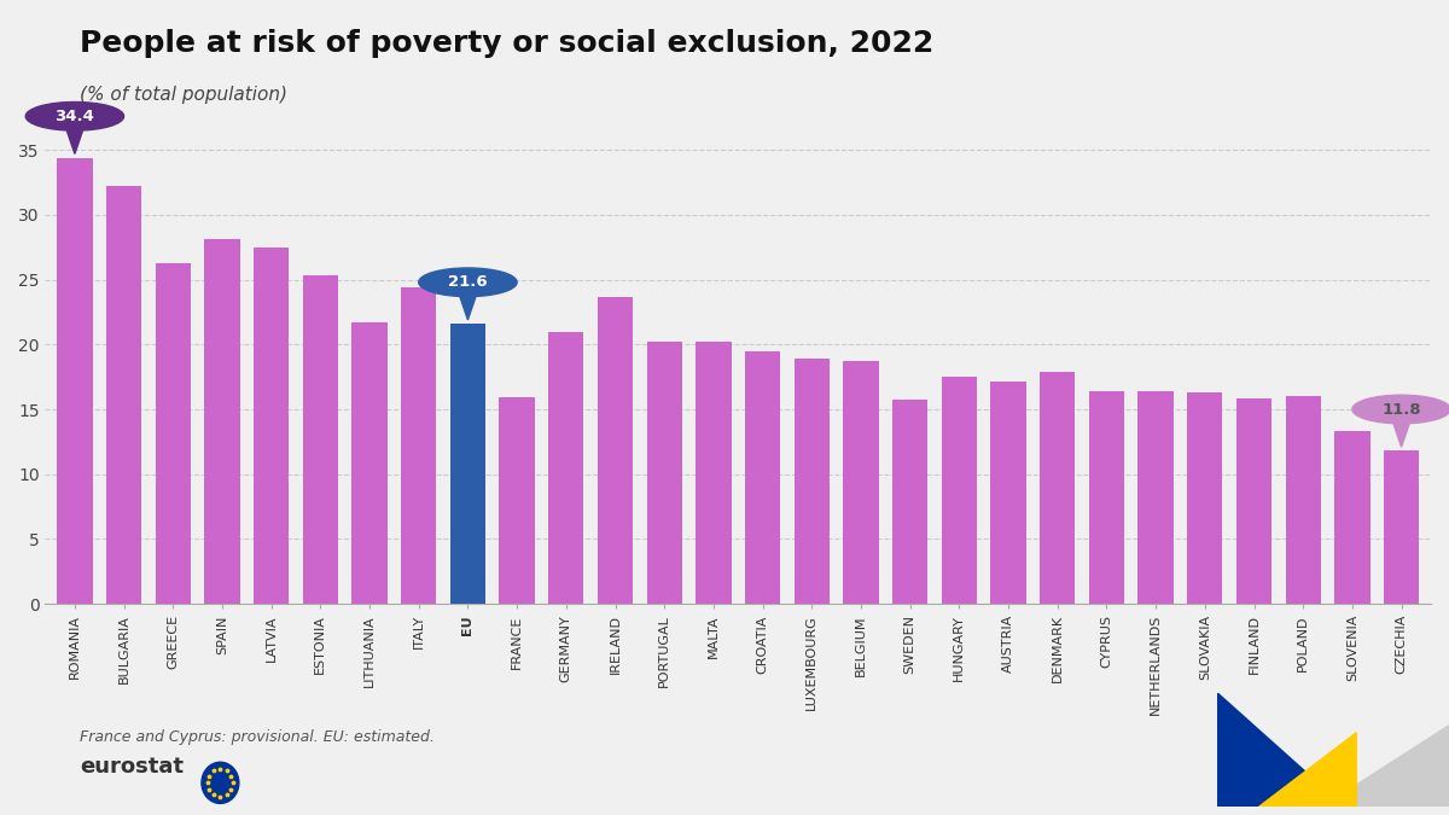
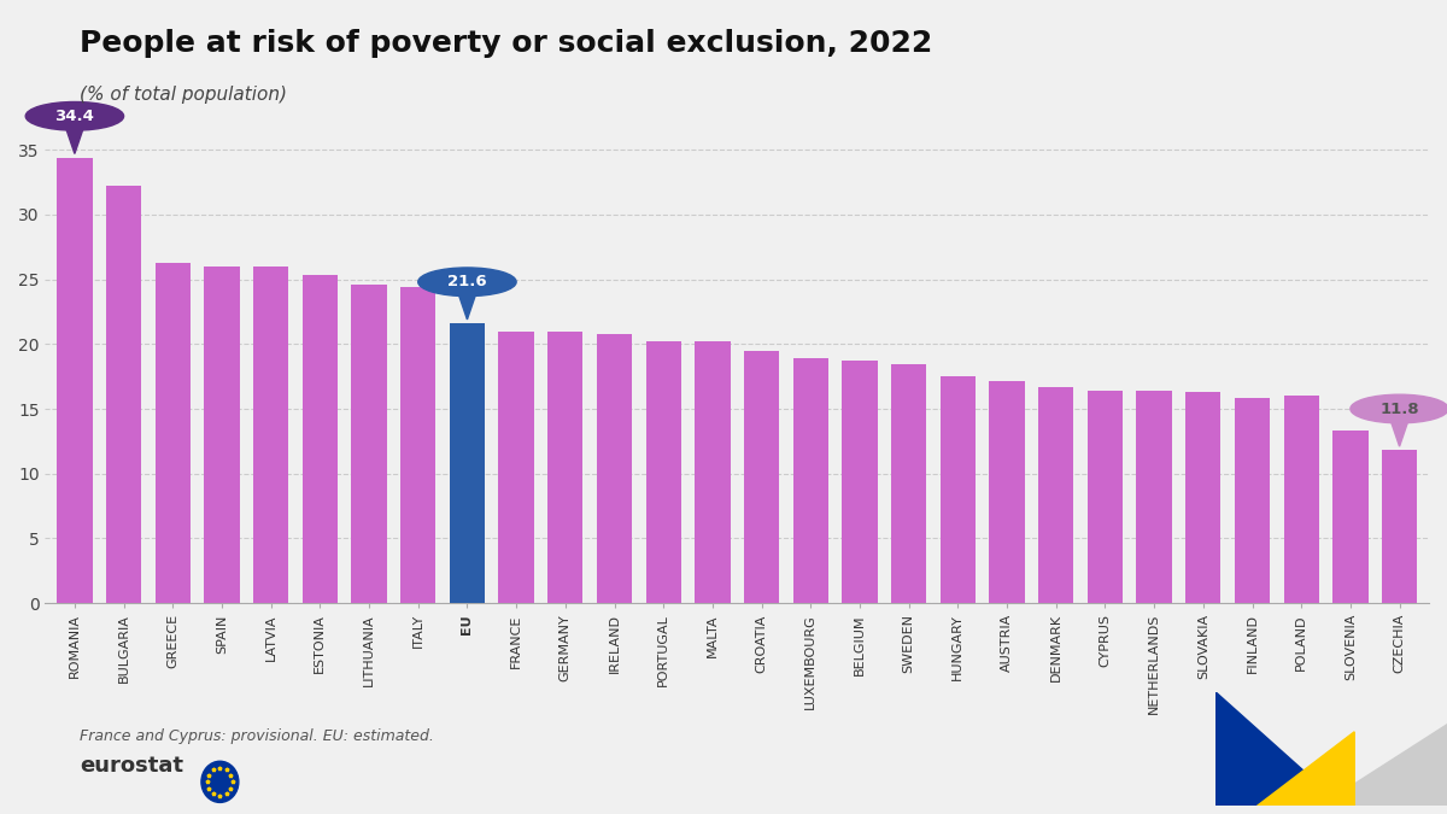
SPAIN: 28.1 -> 26.0
LATVIA: 27.5 -> 26.0
LITHUANIA: 21.7 -> 24.6
FRANCE: 15.9 -> 21.0
IRELAND: 23.7 -> 20.8
SWEDEN: 15.7 -> 18.4
DENMARK: 17.9 -> 16.7
